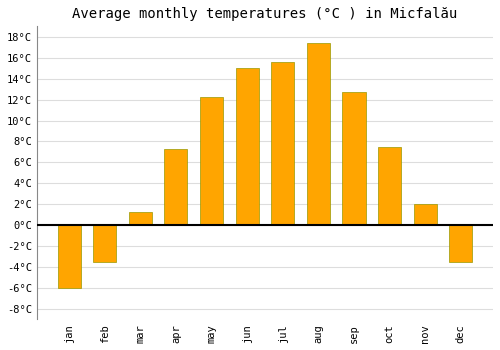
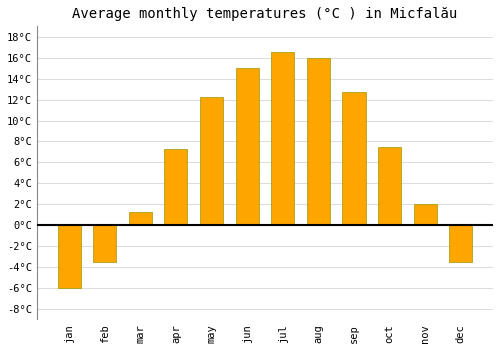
jul: 15.6°C -> 16.5°C
aug: 17.4°C -> 16.0°C
